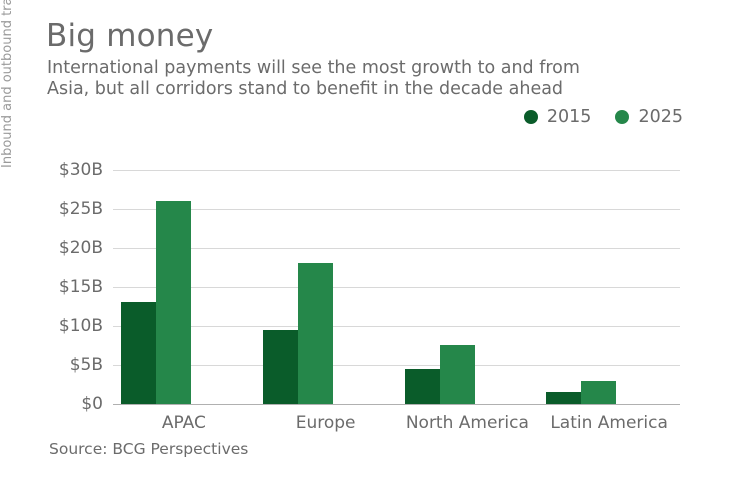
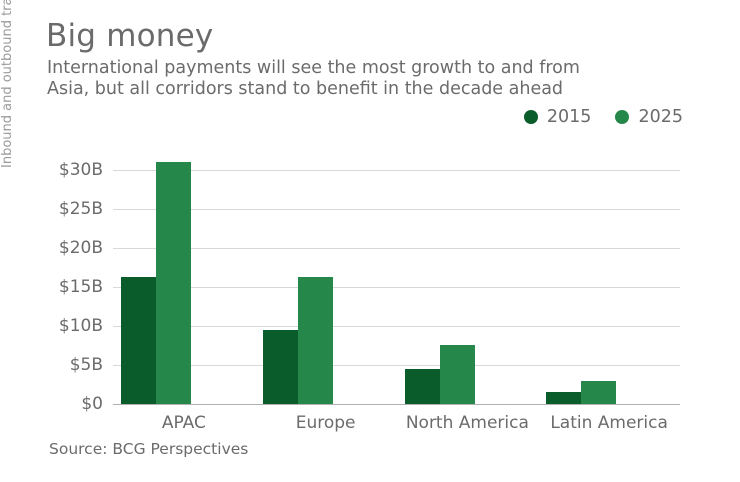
2015/APAC: $13B -> $16B
2025/APAC: $26B -> $31B
2025/Europe: $18B -> $16B
